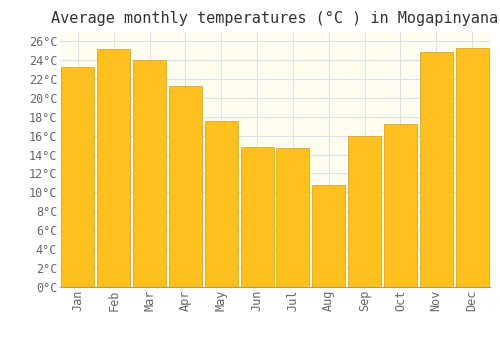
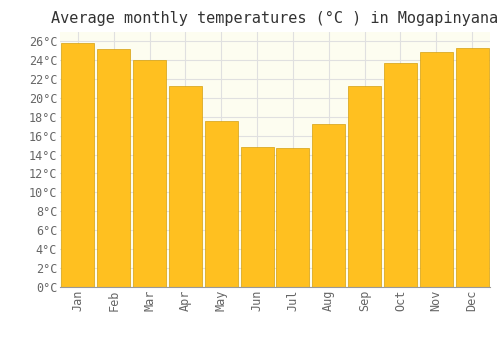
Jan: 23.2°C -> 25.8°C
Aug: 10.8°C -> 17.2°C
Sep: 16.0°C -> 21.2°C
Oct: 17.2°C -> 23.7°C
